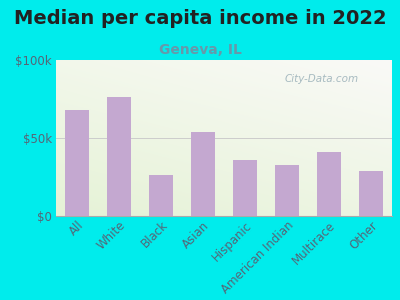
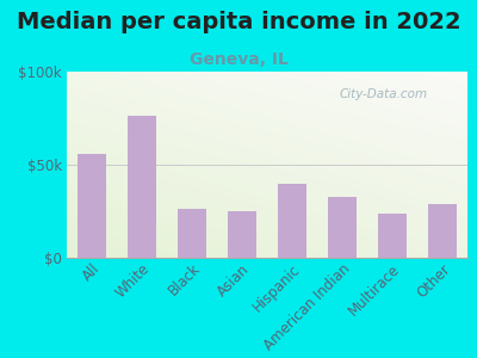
All: $68k -> $56k
Asian: $54k -> $25k
Hispanic: $36k -> $40k
Multirace: $41k -> $24k
